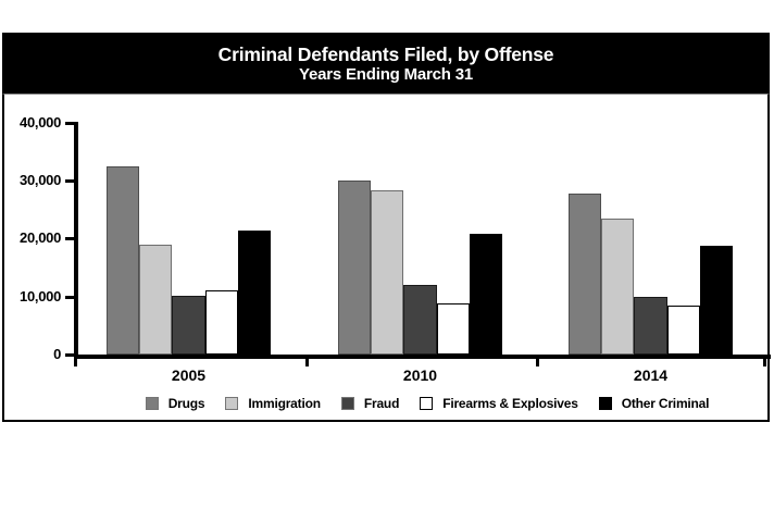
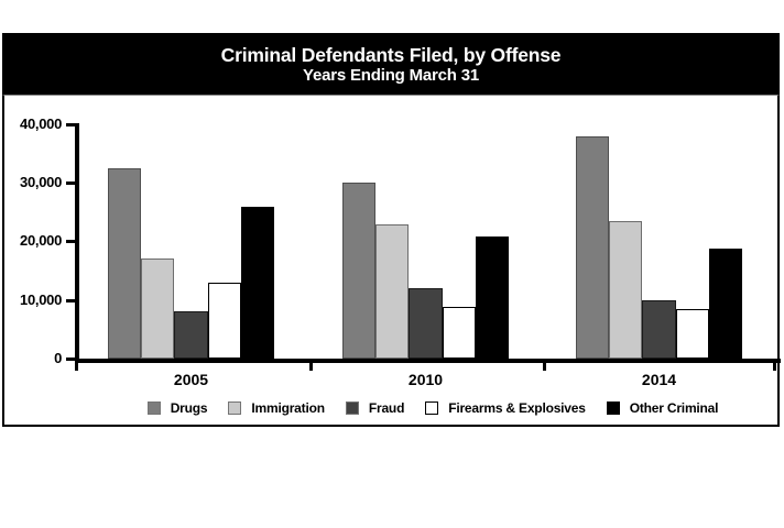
Immigration/2005: 19000 -> 17000
Fraud/2005: 10000 -> 8000
Firearms & Explosives/2005: 11000 -> 13000
Other Criminal/2005: 22000 -> 26000
Immigration/2010: 28000 -> 23000
Drugs/2014: 28000 -> 38000
